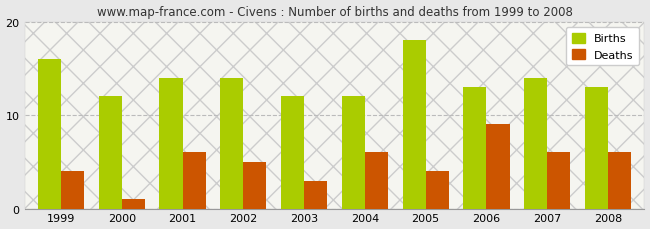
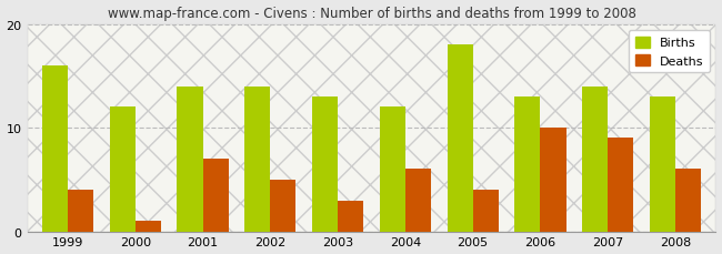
Deaths/2001: 6 -> 7
Births/2003: 12 -> 13
Deaths/2006: 9 -> 10
Deaths/2007: 6 -> 9
